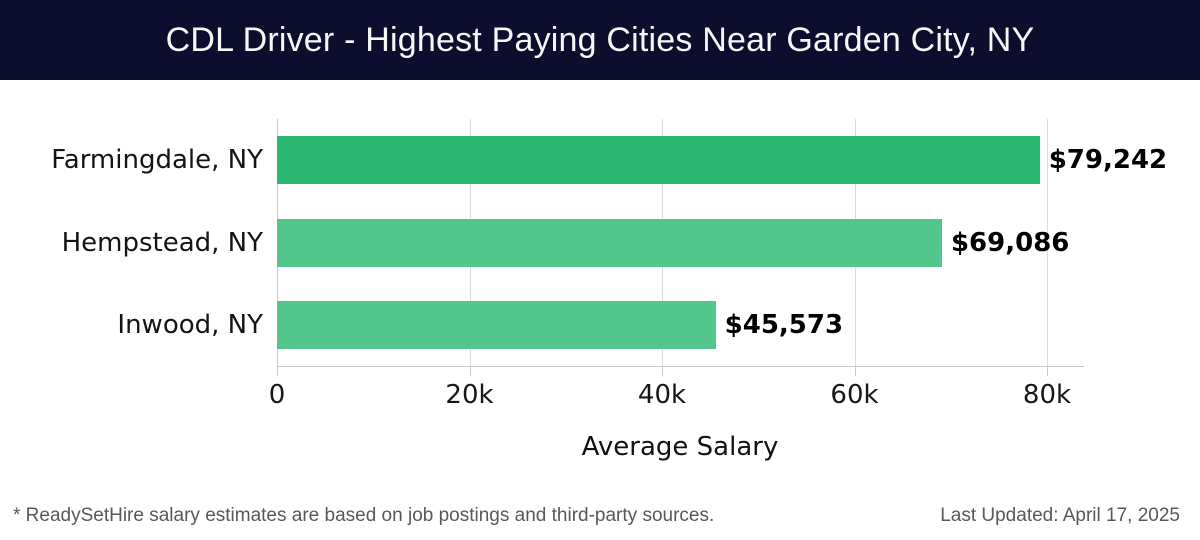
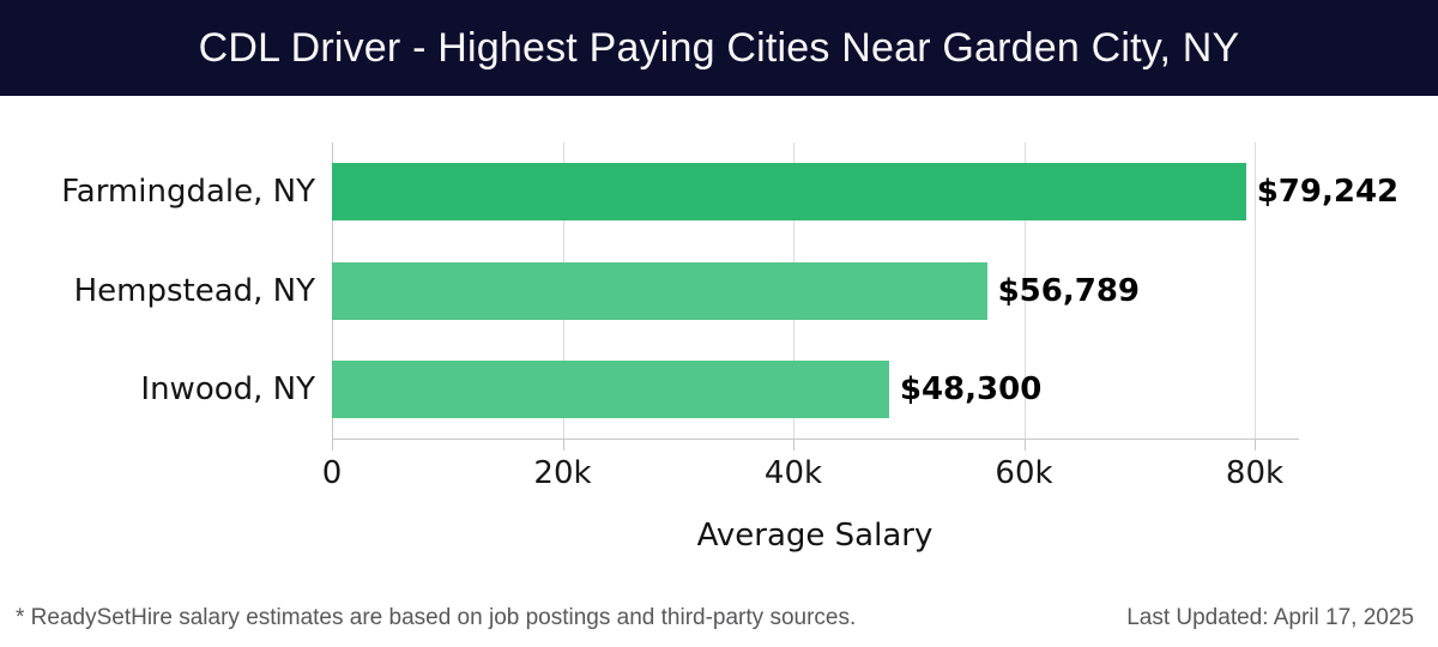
Hempstead, NY: $69,086 -> $56,789
Inwood, NY: $45,573 -> $48,300
